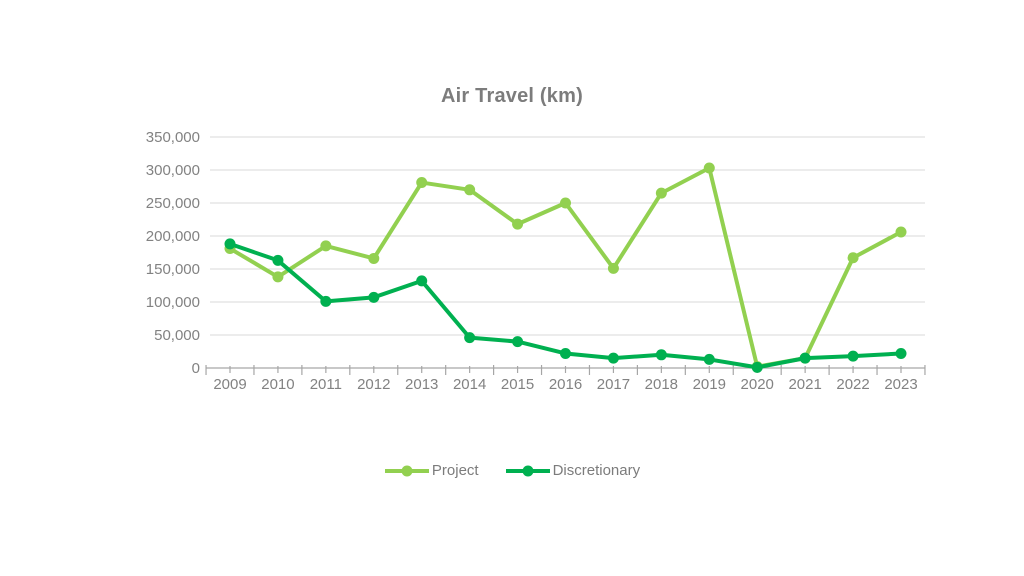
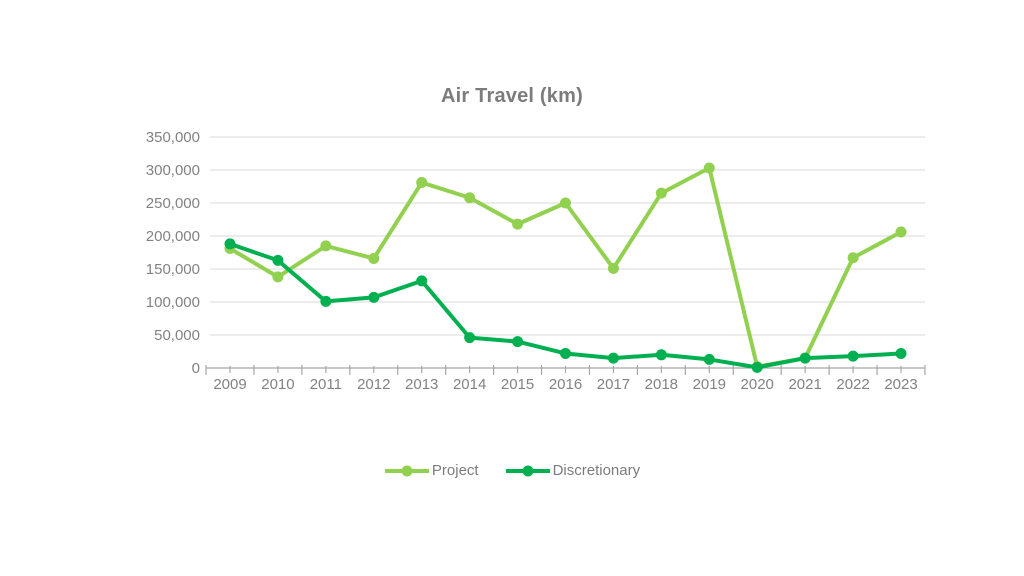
Project/2014: 270000 -> 260000
